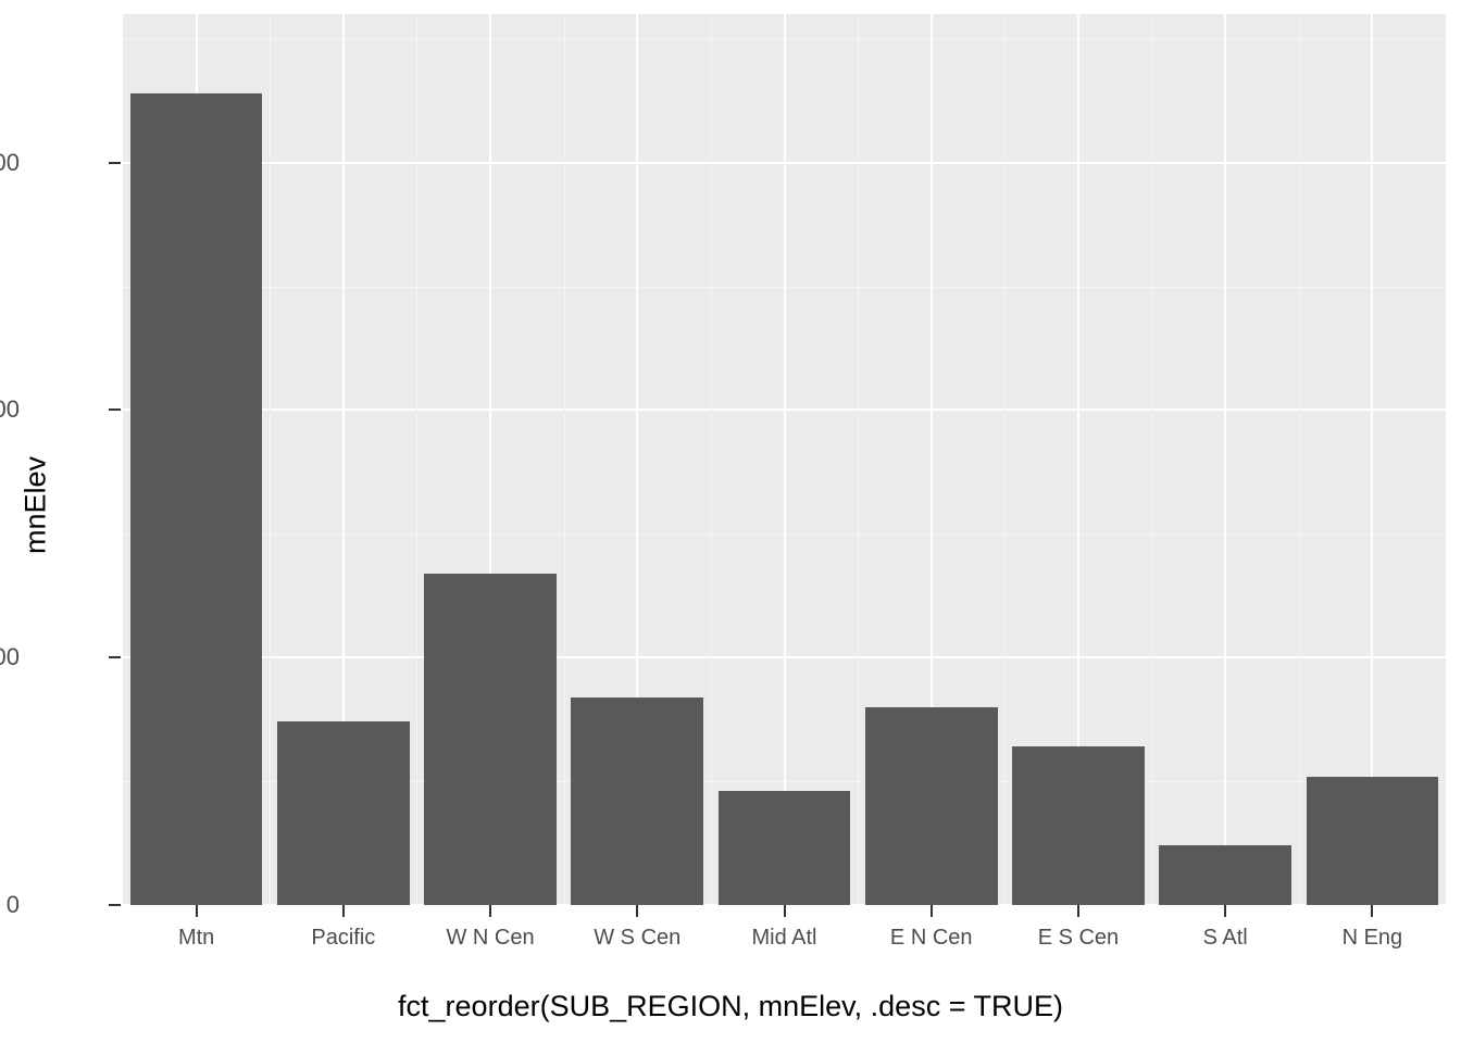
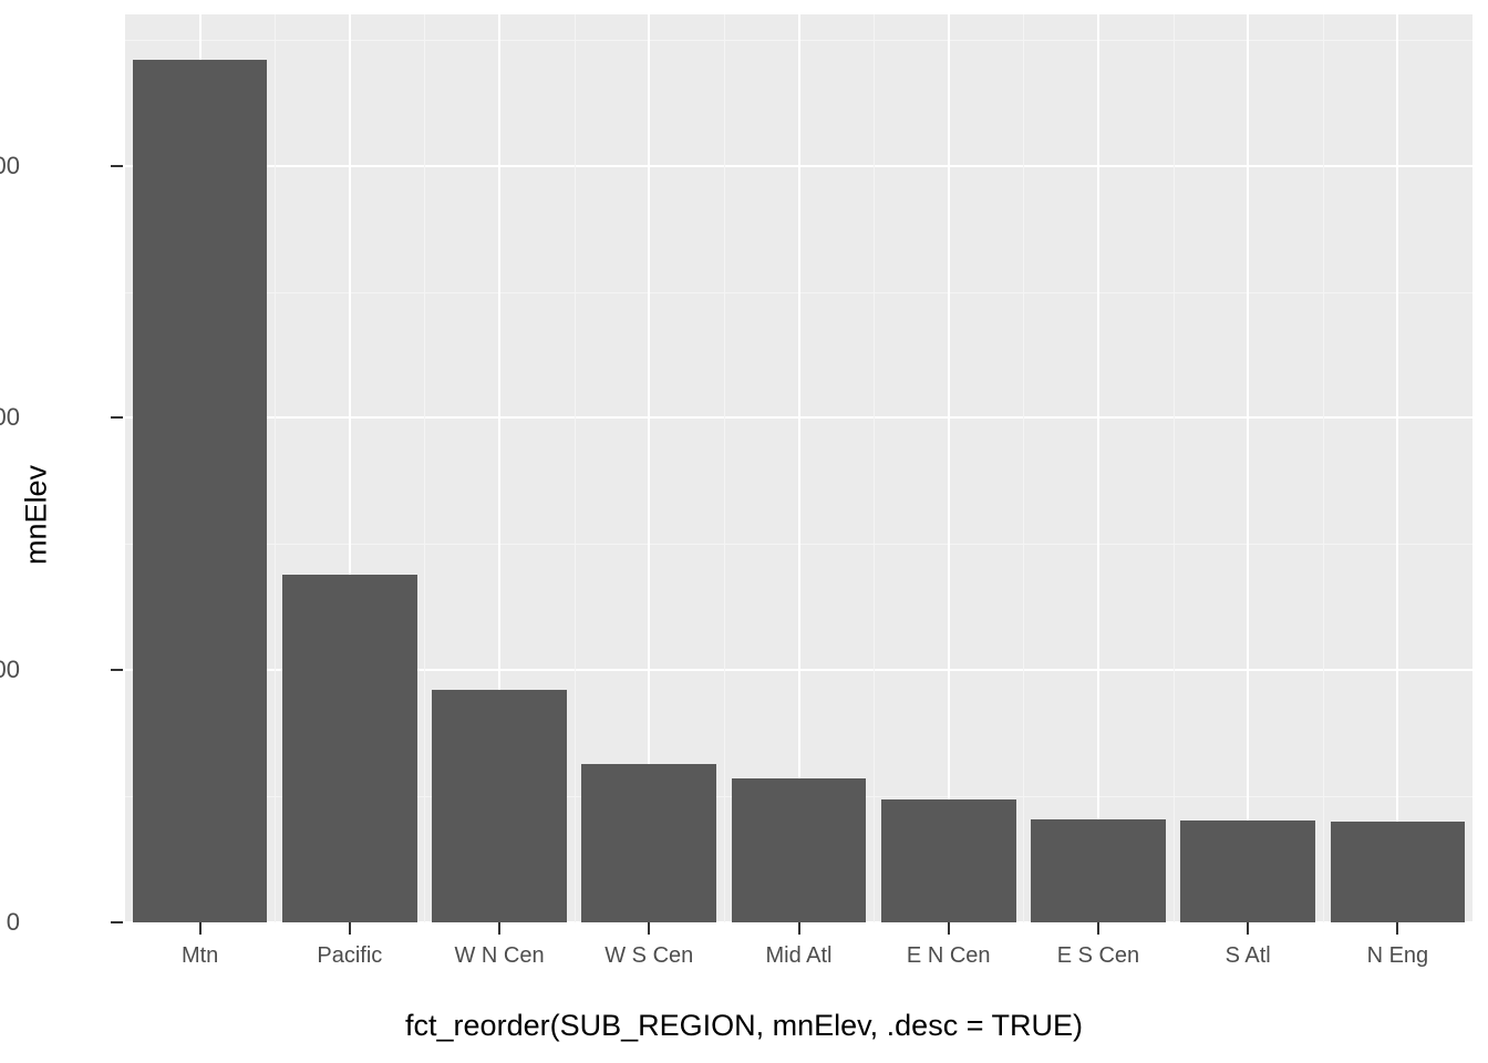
Mtn: 1640 -> 1710
Pacific: 370 -> 690
W N Cen: 670 -> 460
W S Cen: 420 -> 320
Mid Atl: 230 -> 290
E N Cen: 400 -> 240
E S Cen: 320 -> 200
S Atl: 120 -> 200
N Eng: 260 -> 200
